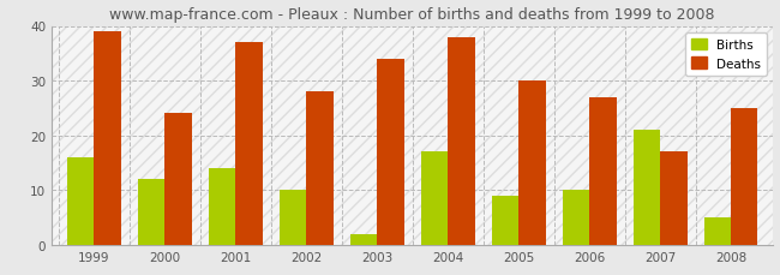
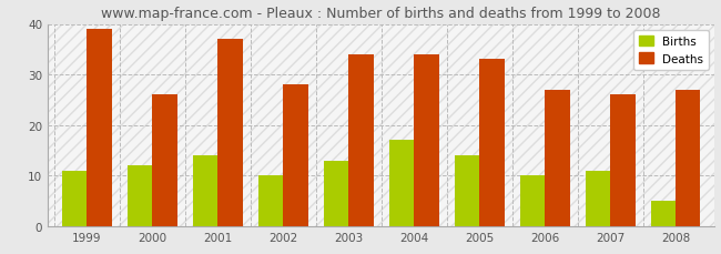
Births/1999: 16 -> 11
Deaths/2000: 24 -> 26
Births/2003: 2 -> 13
Deaths/2004: 38 -> 34
Births/2005: 9 -> 14
Deaths/2005: 30 -> 33
Births/2007: 21 -> 11
Deaths/2007: 17 -> 26
Deaths/2008: 25 -> 27
